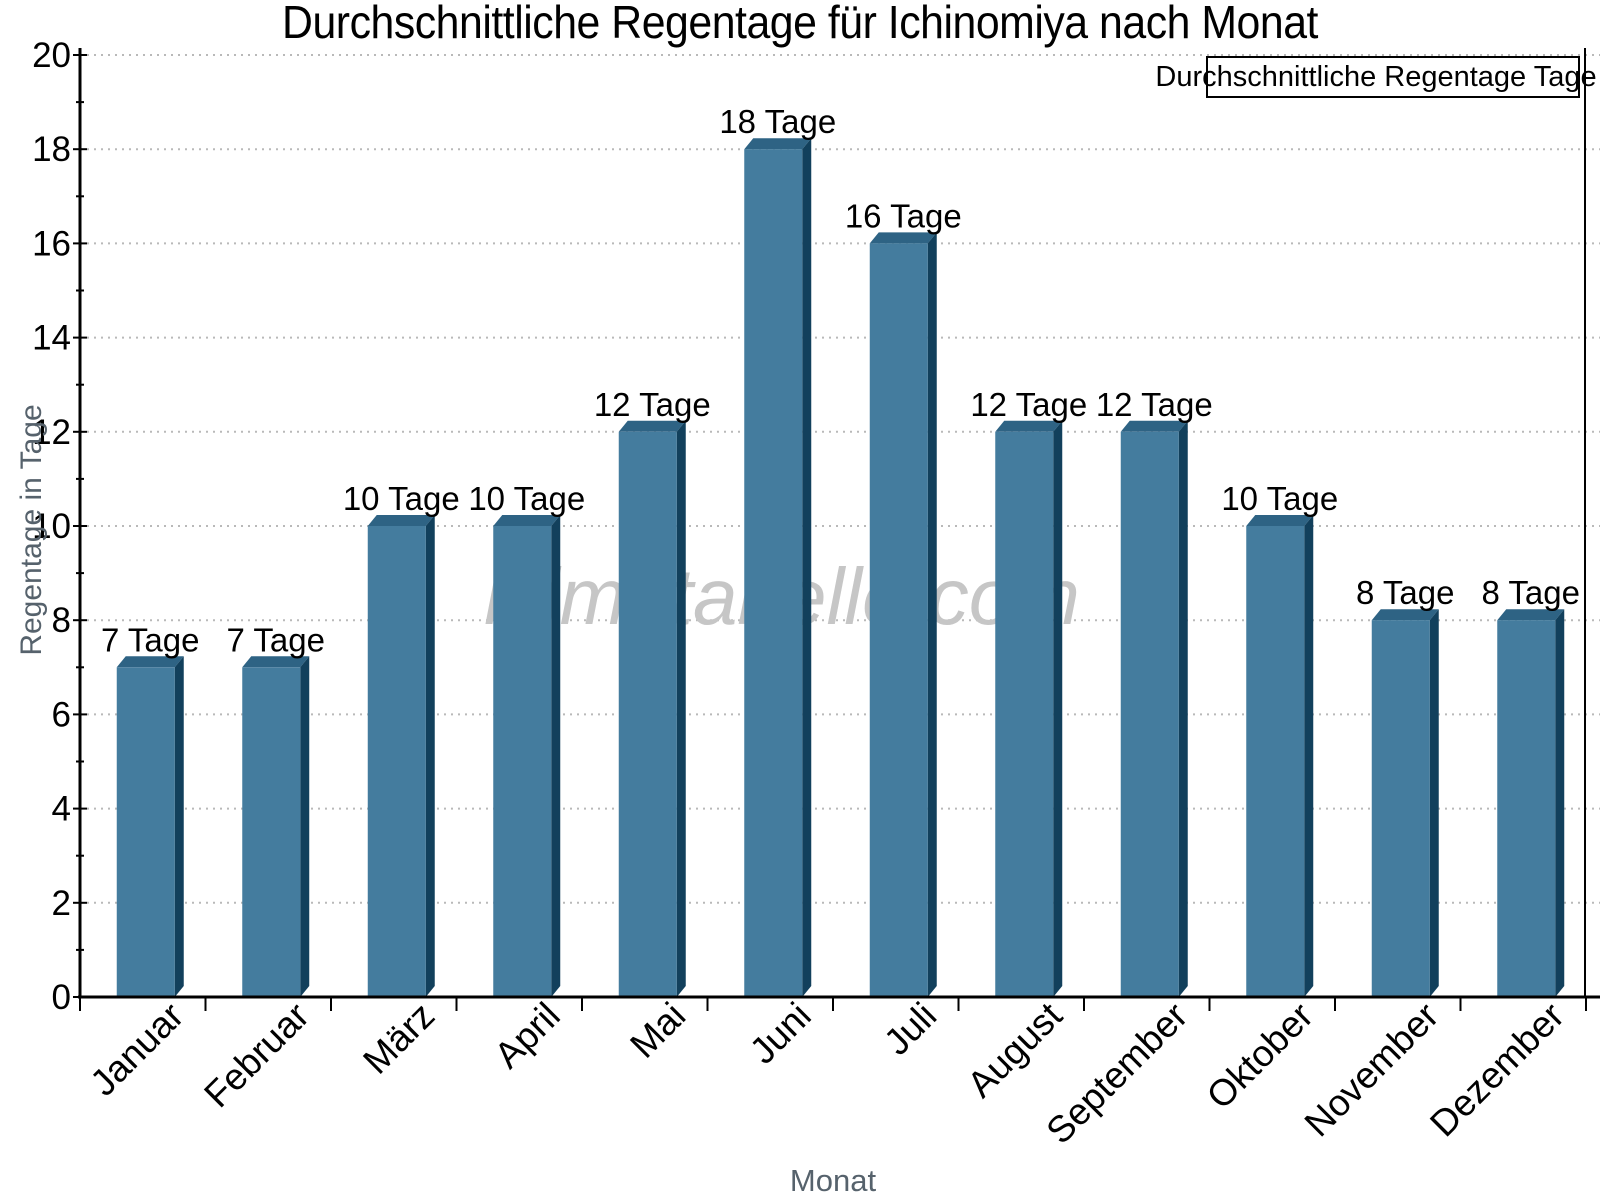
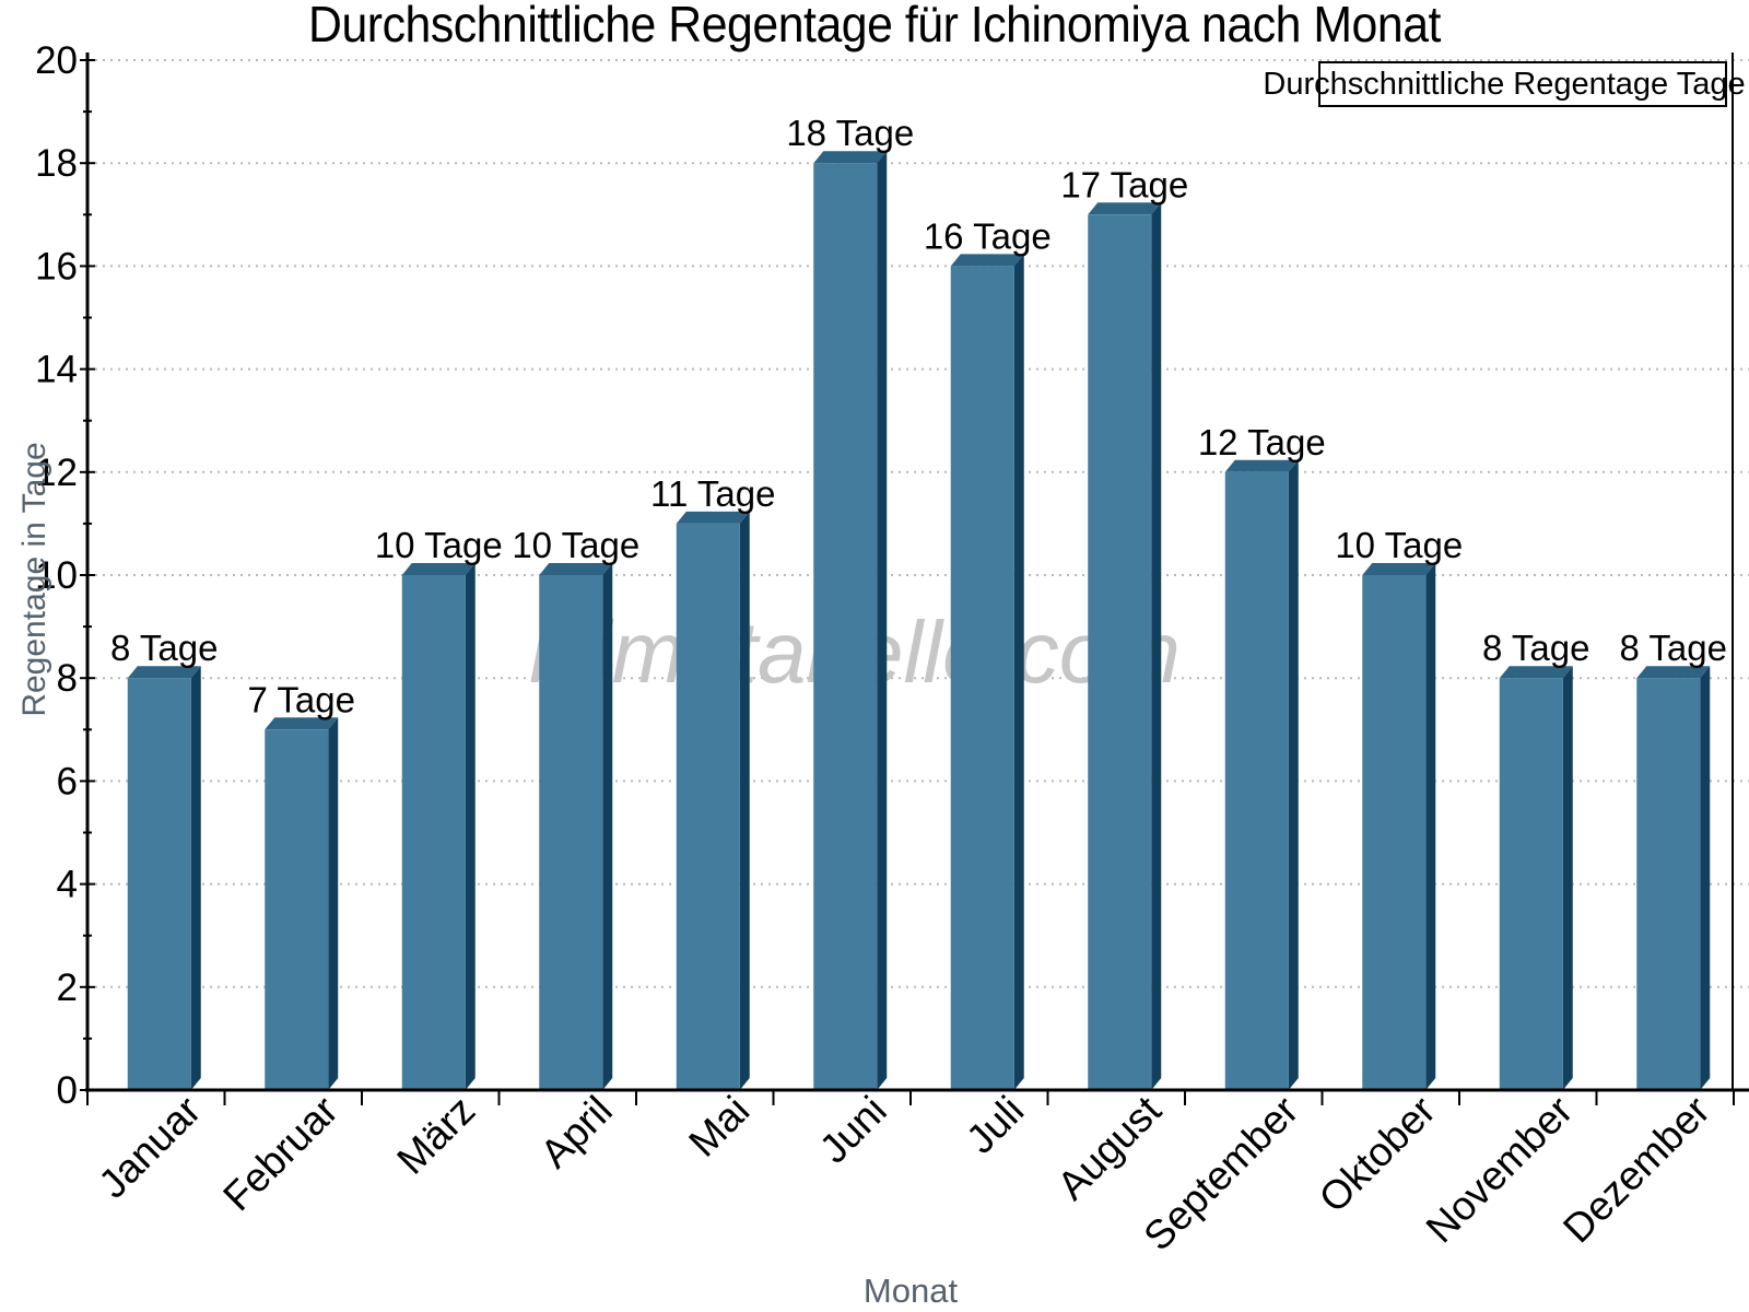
Januar: 7 -> 8
Mai: 12 -> 11
August: 12 -> 17
